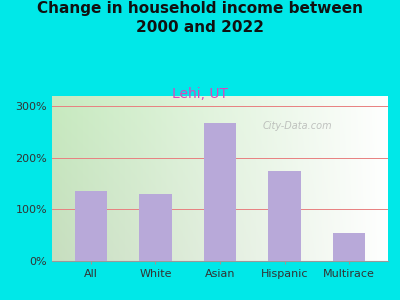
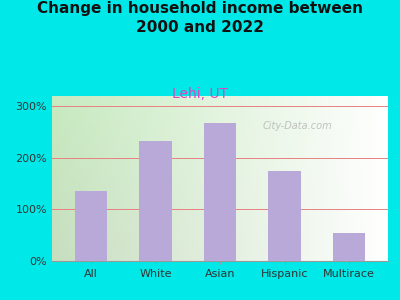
White: 130% -> 232%
